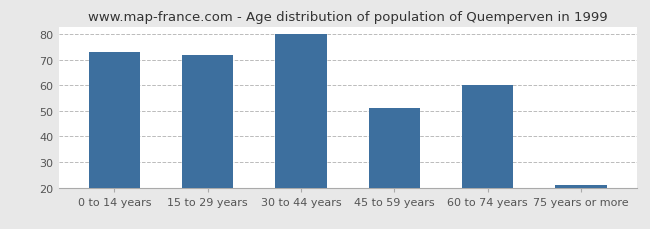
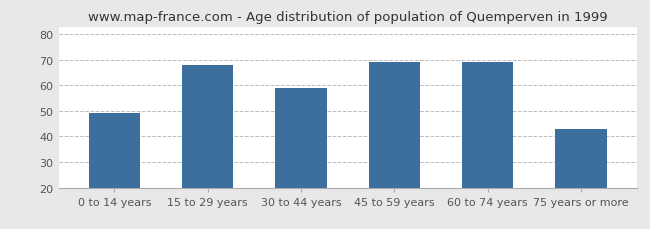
0 to 14 years: 73 -> 49
15 to 29 years: 72 -> 68
30 to 44 years: 80 -> 59
45 to 59 years: 51 -> 69
60 to 74 years: 60 -> 69
75 years or more: 21 -> 43
